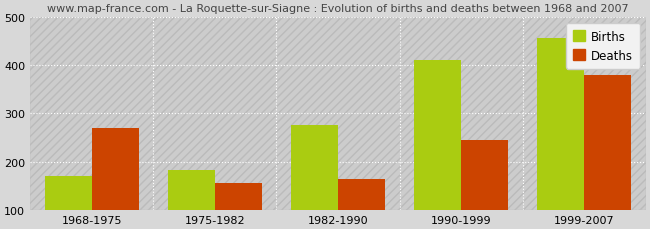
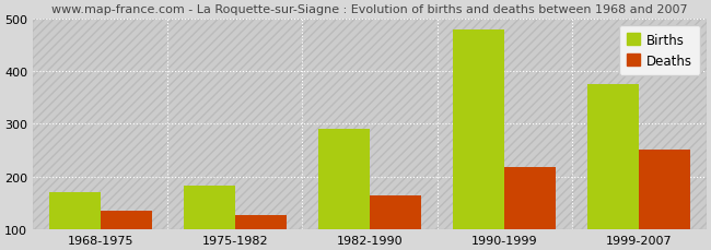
Deaths/1968-1975: 270 -> 135
Deaths/1975-1982: 155 -> 127
Births/1982-1990: 275 -> 290
Births/1990-1999: 410 -> 478
Deaths/1990-1999: 245 -> 218
Births/1999-2007: 455 -> 375
Deaths/1999-2007: 380 -> 251
